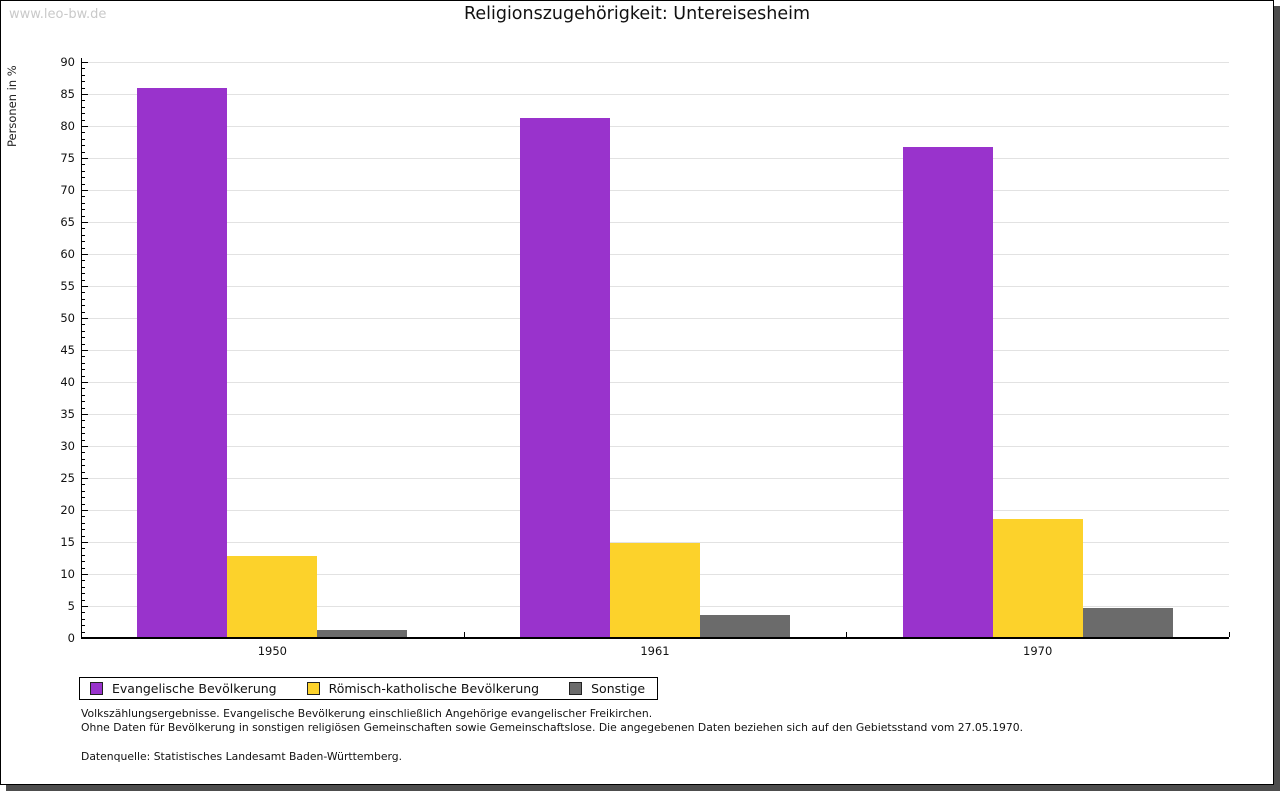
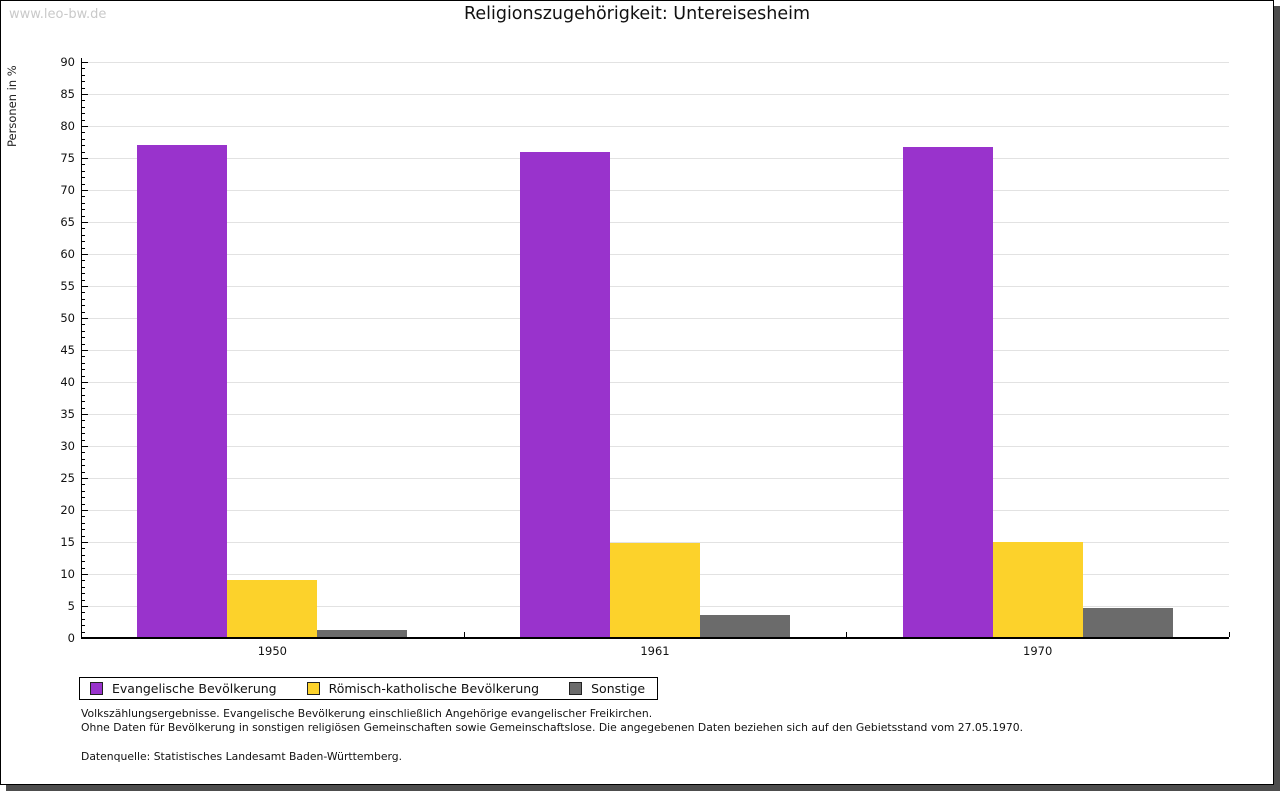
Evangelische Bevölkerung/1950: 86 -> 77
Römisch-katholische Bevölkerung/1950: 13 -> 9
Evangelische Bevölkerung/1961: 81 -> 76
Römisch-katholische Bevölkerung/1970: 19 -> 15
